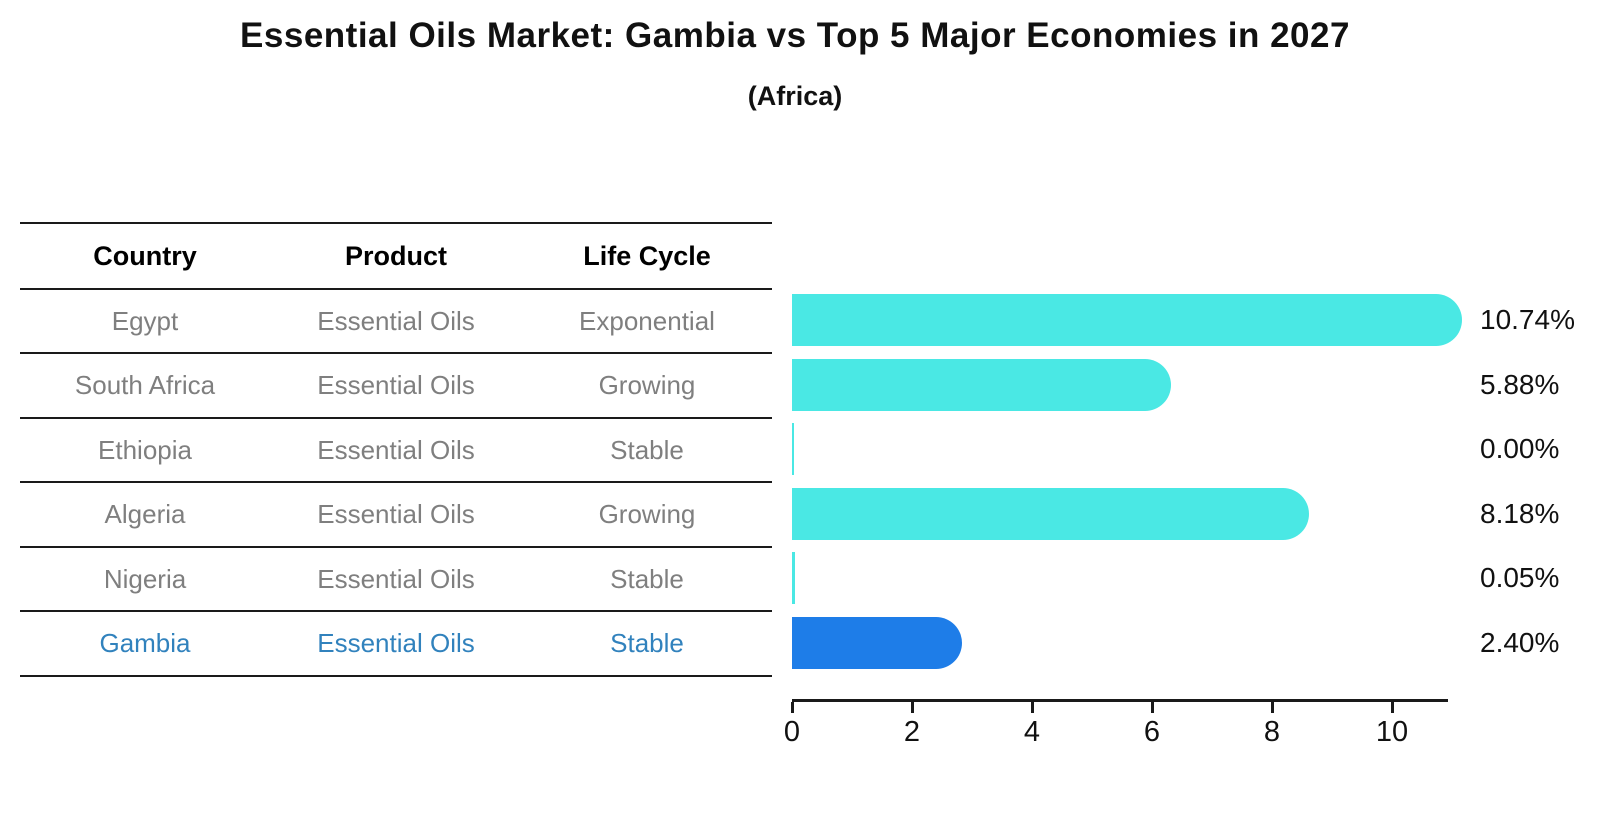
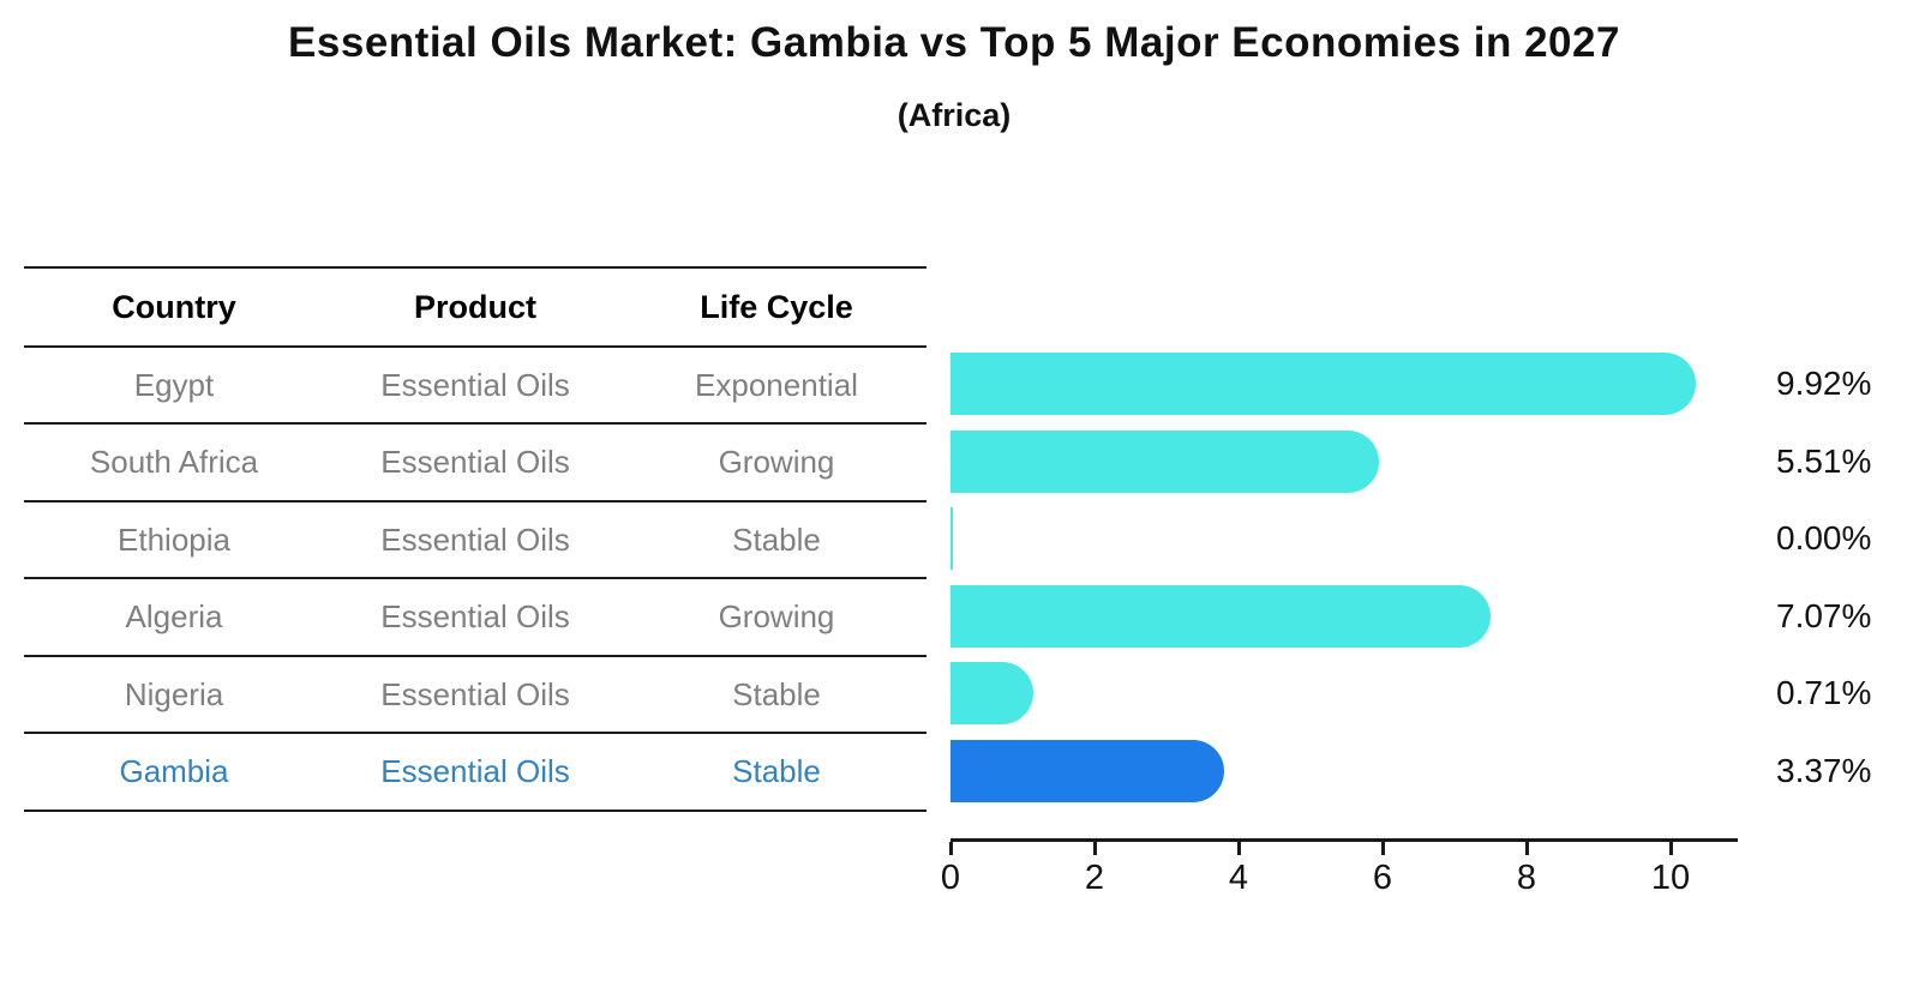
Egypt: 10.74% -> 9.92%
South Africa: 5.88% -> 5.51%
Algeria: 8.18% -> 7.07%
Nigeria: 0.05% -> 0.71%
Gambia: 2.40% -> 3.37%
